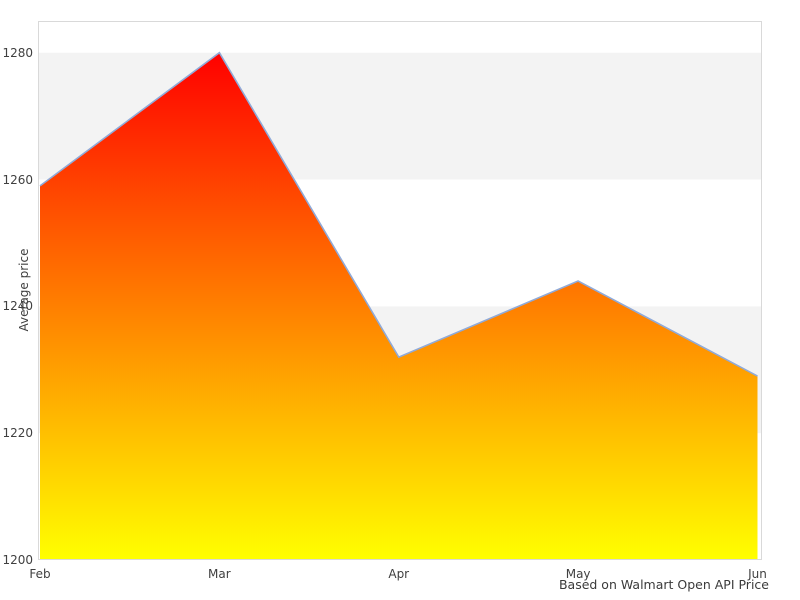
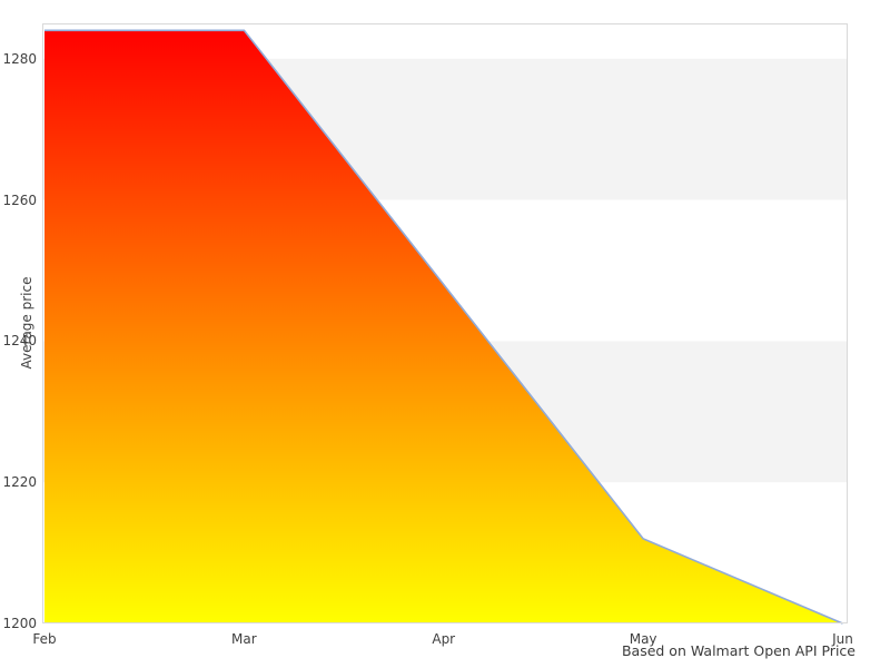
Feb: 1259 -> 1284
Mar: 1280 -> 1284
Apr: 1232 -> 1248
May: 1244 -> 1212
Jun: 1229 -> 1200
